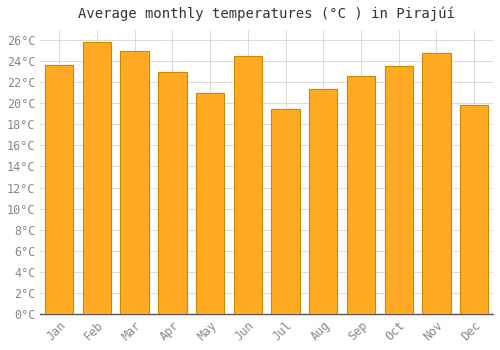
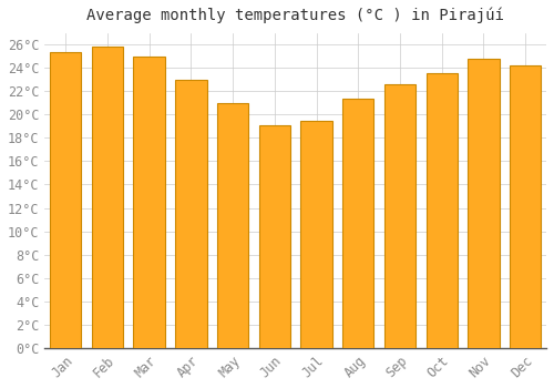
Jan: 23.6°C -> 25.3°C
Jun: 24.5°C -> 19.1°C
Dec: 19.8°C -> 24.2°C
